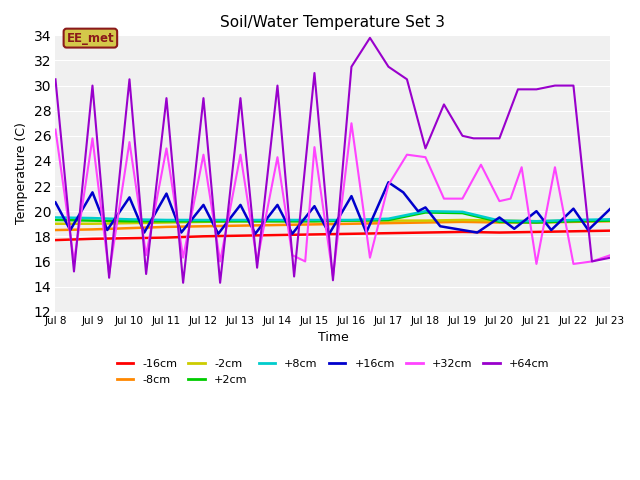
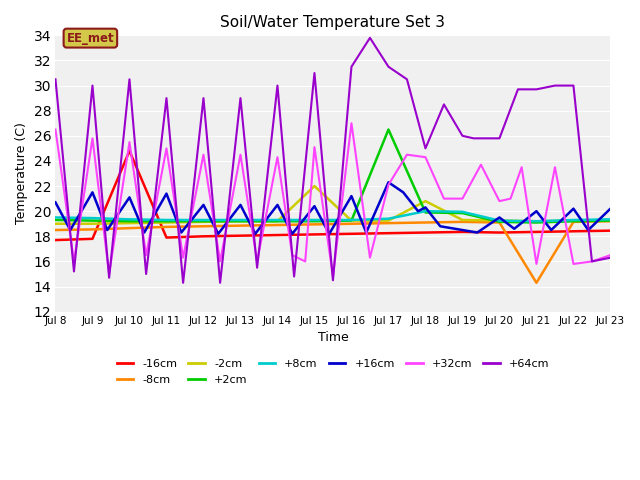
-16cm/Jul 10: 17.9 -> 24.8
-2cm/Jul 15: 19.2 -> 22.0
+2cm/Jul 17: 19.3 -> 26.5
-2cm/Jul 18: 19.2 -> 20.8
-8cm/Jul 21: 19.1 -> 14.3
